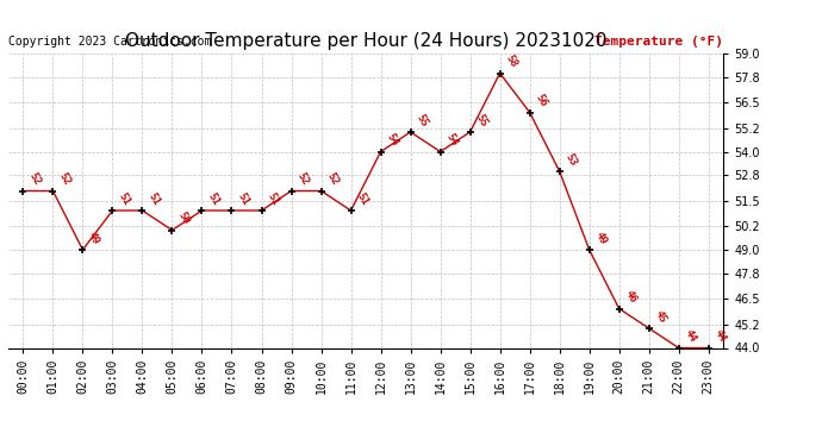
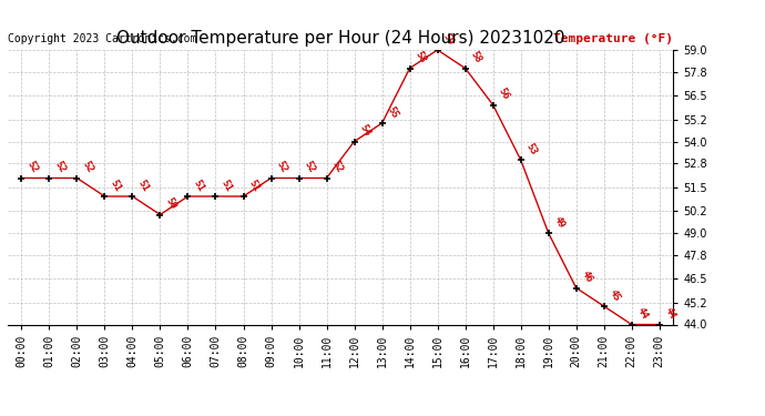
02:00: 49 -> 52
11:00: 51 -> 52
14:00: 54 -> 58
15:00: 55 -> 59
